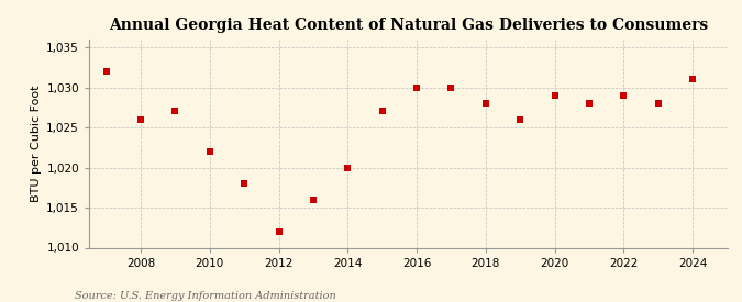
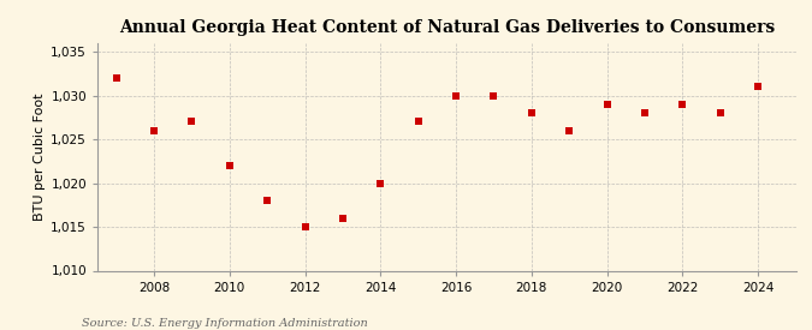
2012: 1,012 -> 1,015
